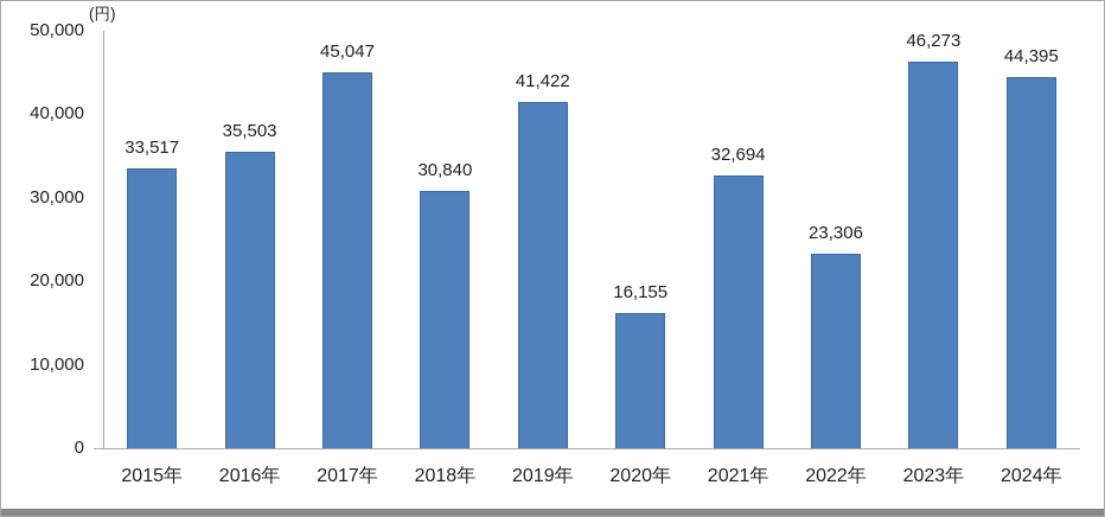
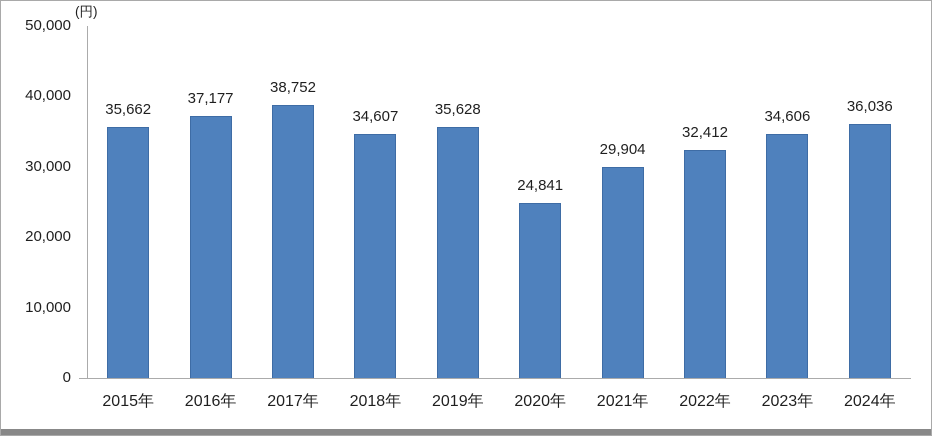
2015年: 33,517 -> 35,662
2016年: 35,503 -> 37,177
2017年: 45,047 -> 38,752
2018年: 30,840 -> 34,607
2019年: 41,422 -> 35,628
2020年: 16,155 -> 24,841
2021年: 32,694 -> 29,904
2022年: 23,306 -> 32,412
2023年: 46,273 -> 34,606
2024年: 44,395 -> 36,036
